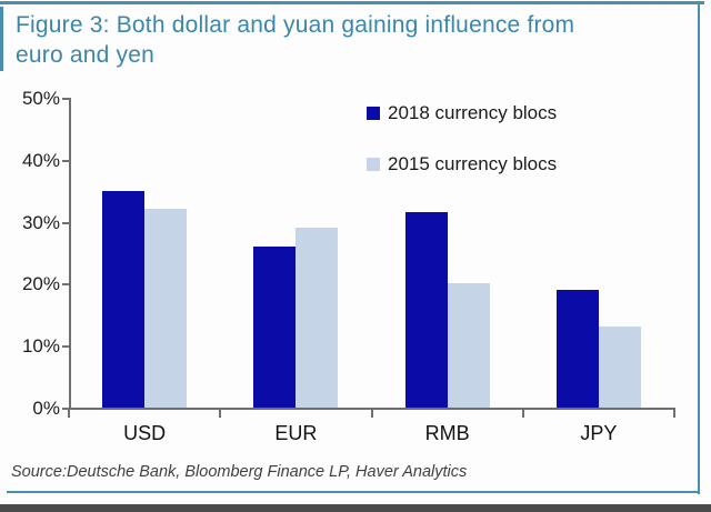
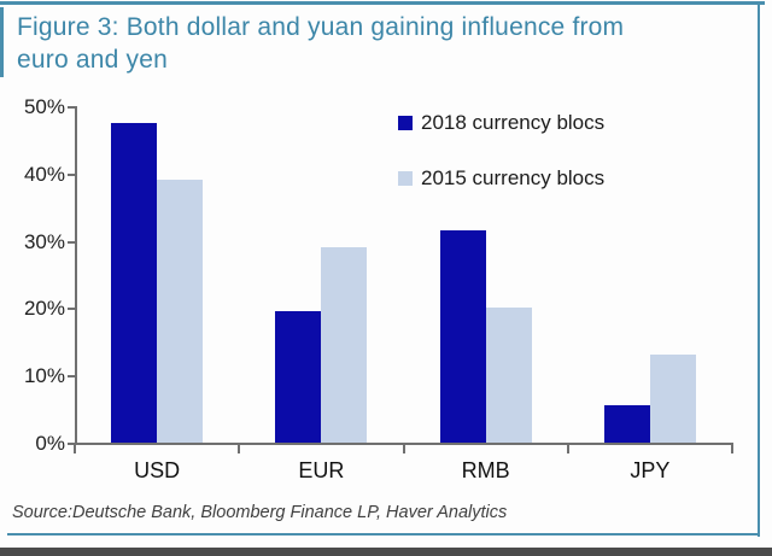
2018 currency blocs/USD: 35% -> 48%
2015 currency blocs/USD: 32% -> 39%
2018 currency blocs/EUR: 26% -> 20%
2018 currency blocs/JPY: 19% -> 6%
